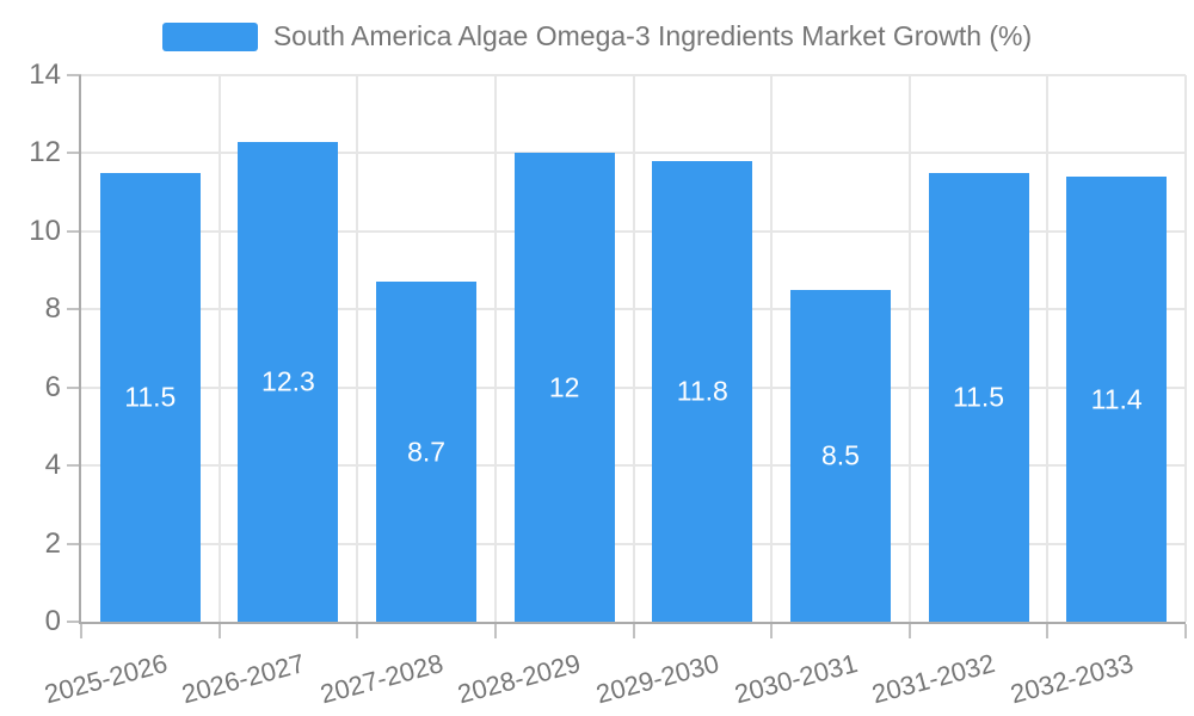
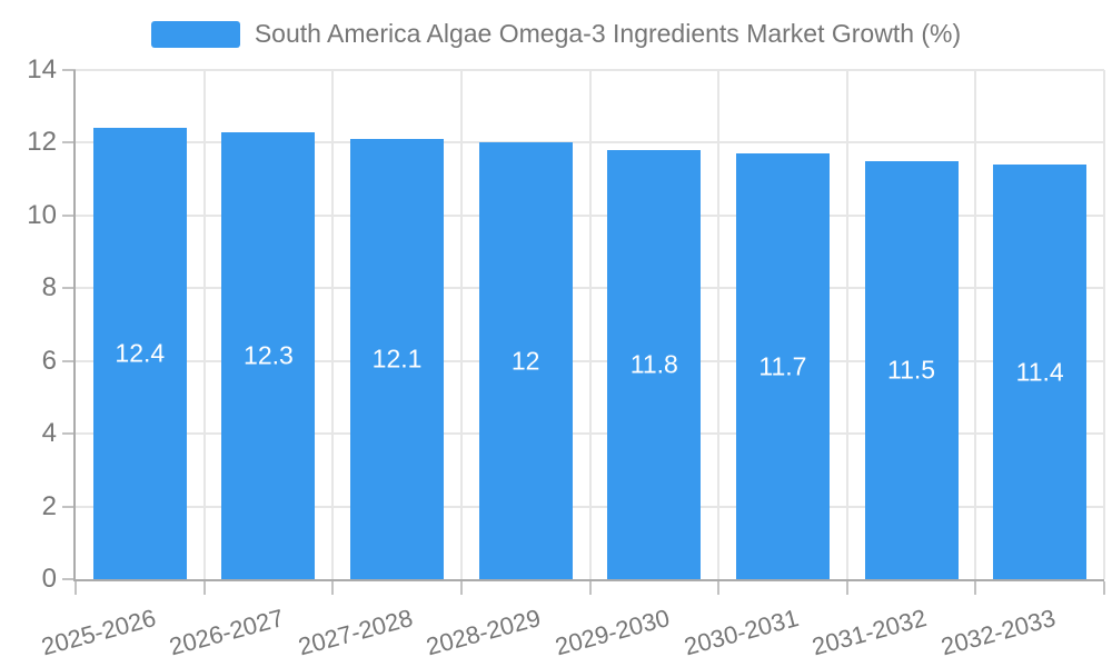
2025-2026: 11.5 -> 12.4
2027-2028: 8.7 -> 12.1
2030-2031: 8.5 -> 11.7
